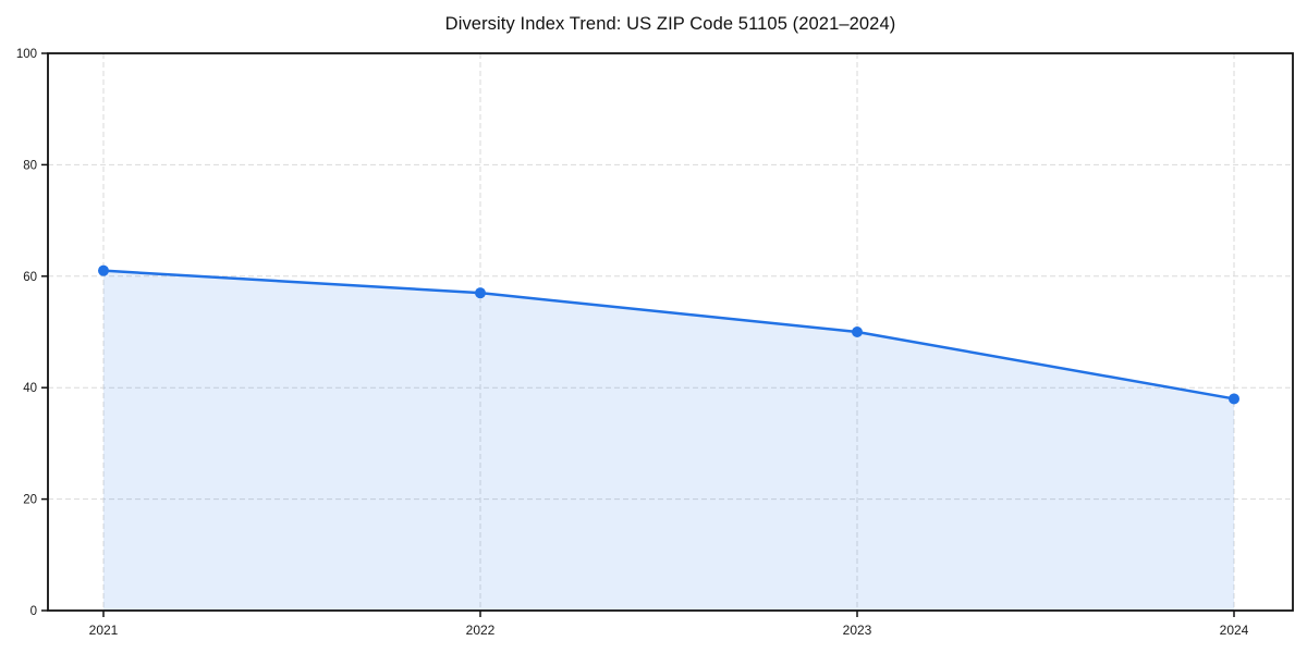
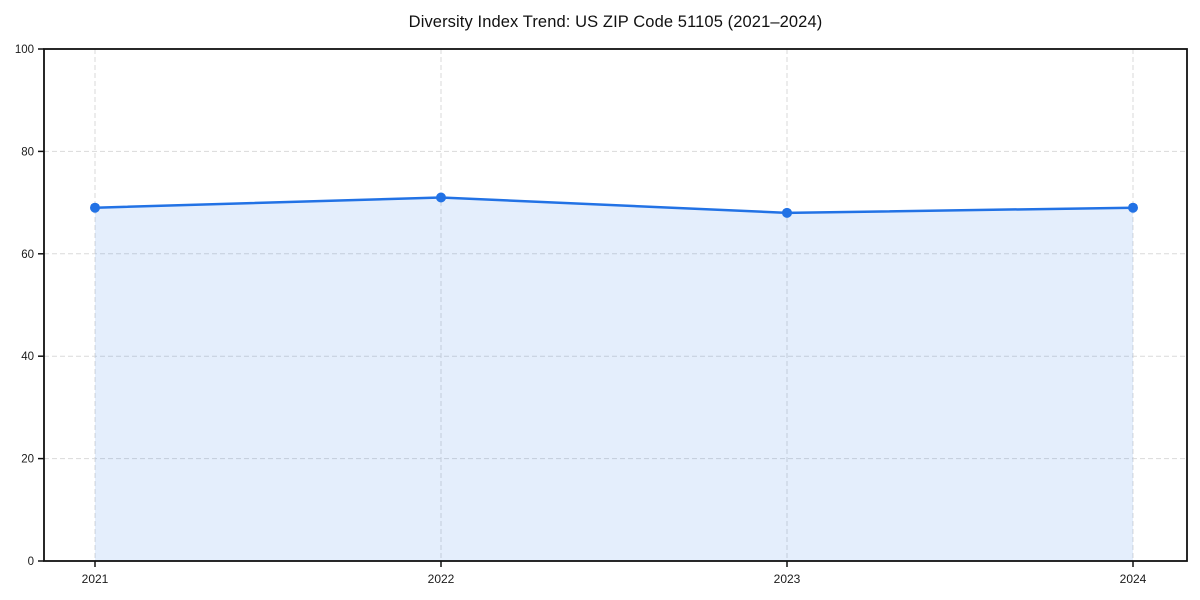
2021: 61 -> 69
2022: 57 -> 71
2023: 50 -> 68
2024: 38 -> 69
